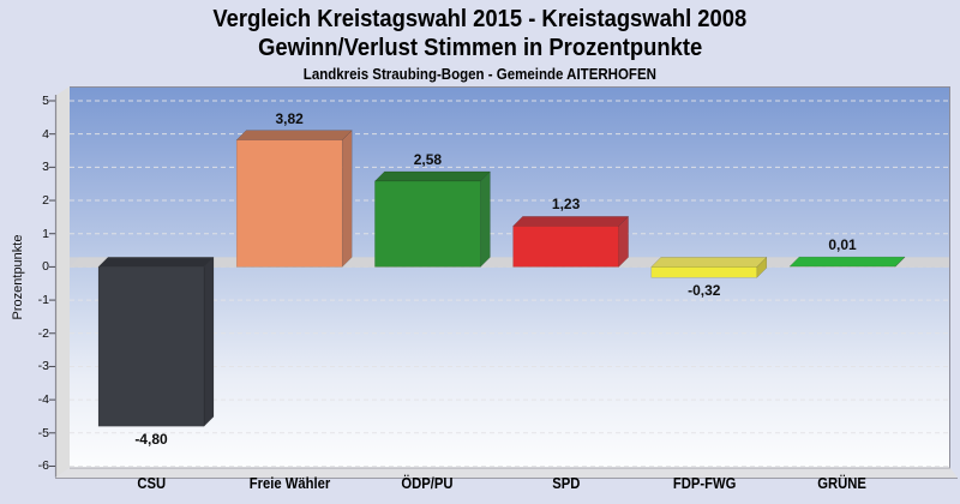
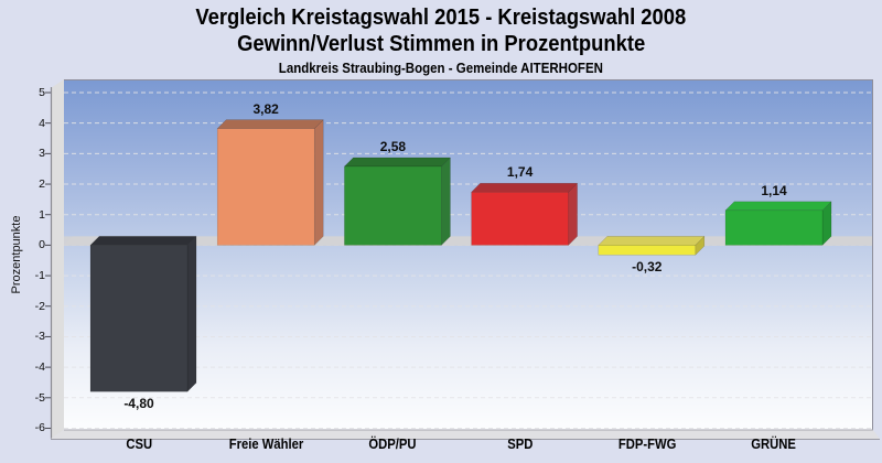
SPD: 1,23 -> 1,74
GRÜNE: 0,01 -> 1,14
